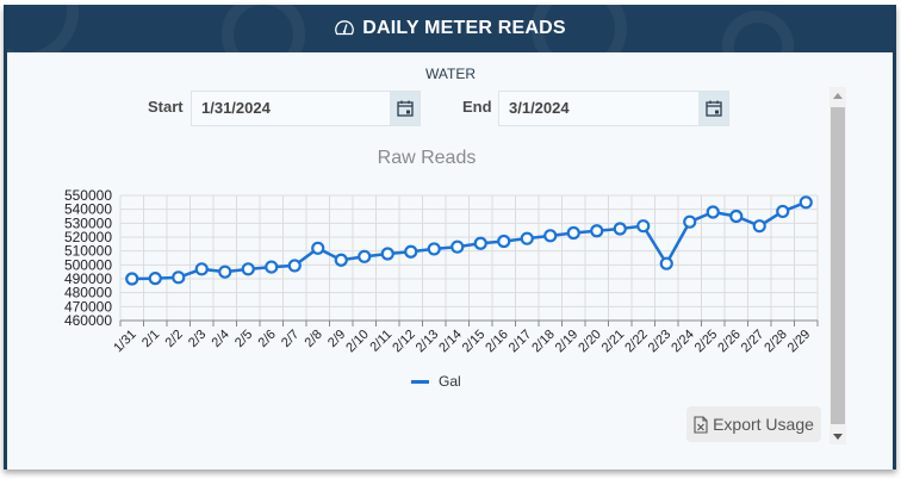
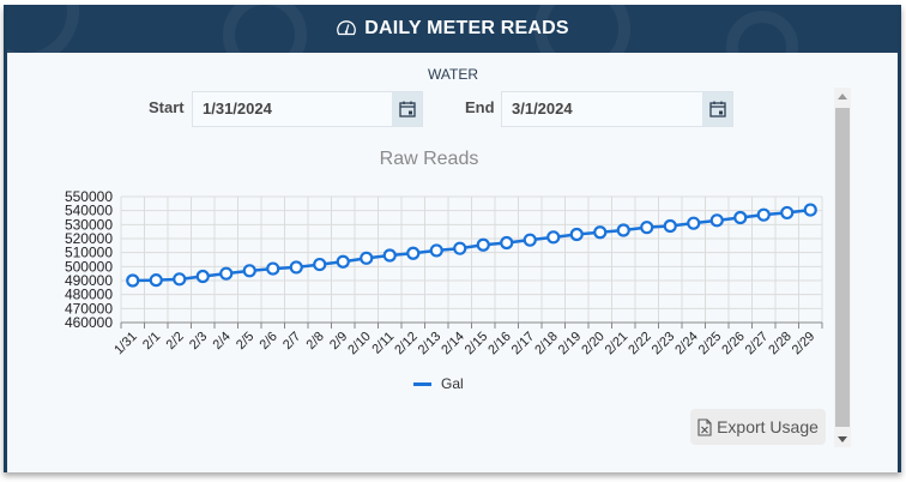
2/3: 497000 -> 493000
2/8: 512000 -> 502000
2/23: 501000 -> 529000
2/25: 538000 -> 533000
2/27: 528000 -> 537000
2/29: 545000 -> 540000
